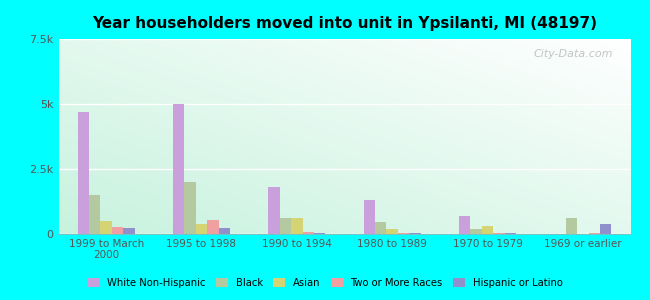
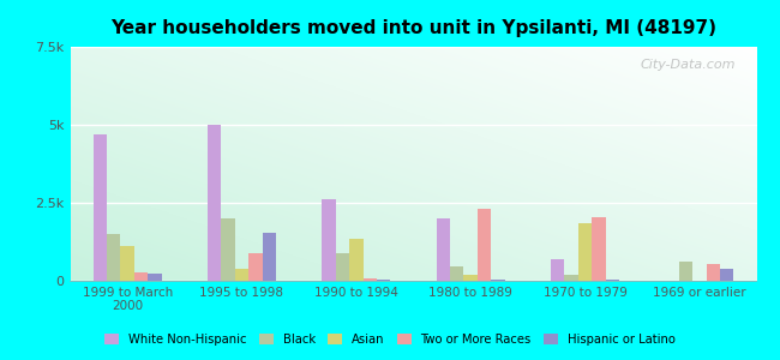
Asian/1999 to March 2000: 0.50k -> 1.10k
Two or More Races/1995 to 1998: 0.55k -> 0.90k
Hispanic or Latino/1995 to 1998: 0.23k -> 1.55k
White Non-Hispanic/1990 to 1994: 1.8k -> 2.6k
Black/1990 to 1994: 0.60k -> 0.90k
Asian/1990 to 1994: 0.60k -> 1.35k
White Non-Hispanic/1980 to 1989: 1.3k -> 2.0k
Two or More Races/1980 to 1989: 0.05k -> 2.30k
Asian/1970 to 1979: 0.30k -> 1.85k
Two or More Races/1970 to 1979: 0.05k -> 2.05k
Two or More Races/1969 or earlier: 0.05k -> 0.55k
